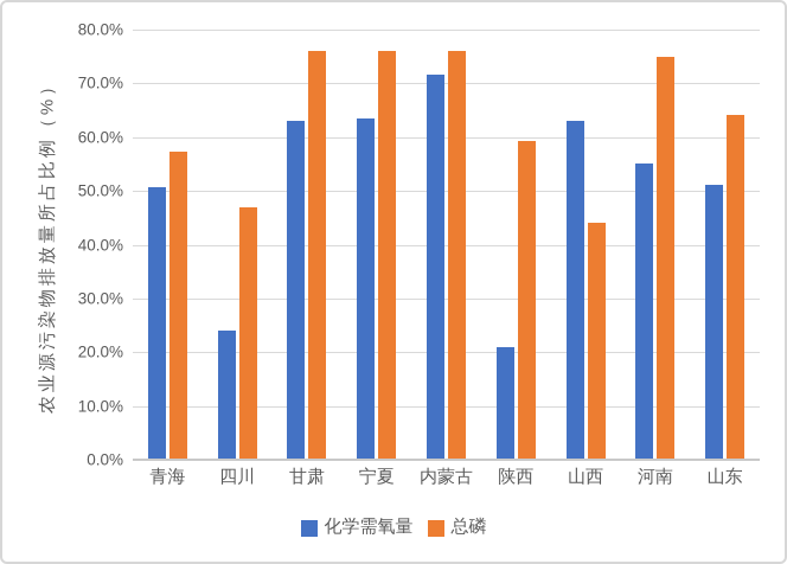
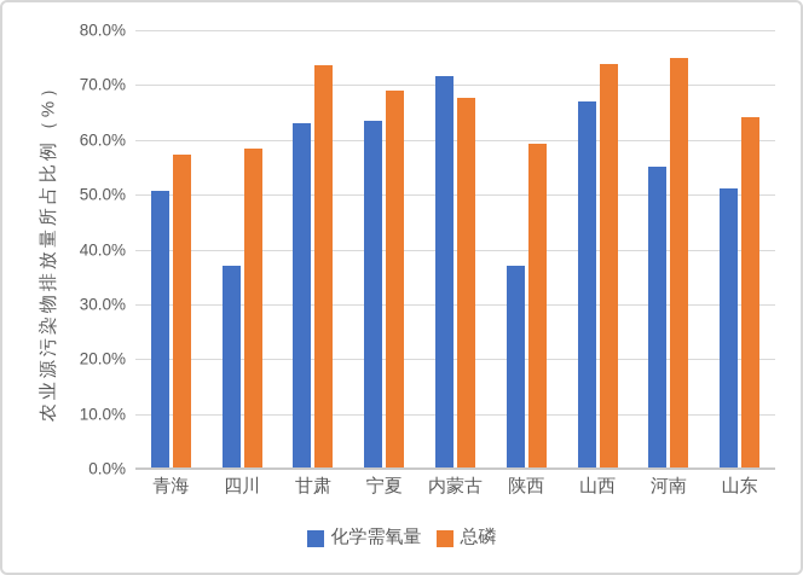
化学需氧量/四川: 24% -> 37%
总磷/四川: 47% -> 58%
总磷/甘肃: 76% -> 74%
总磷/宁夏: 76% -> 69%
总磷/内蒙古: 76% -> 68%
化学需氧量/陕西: 21% -> 37%
化学需氧量/山西: 63% -> 67%
总磷/山西: 44% -> 74%
